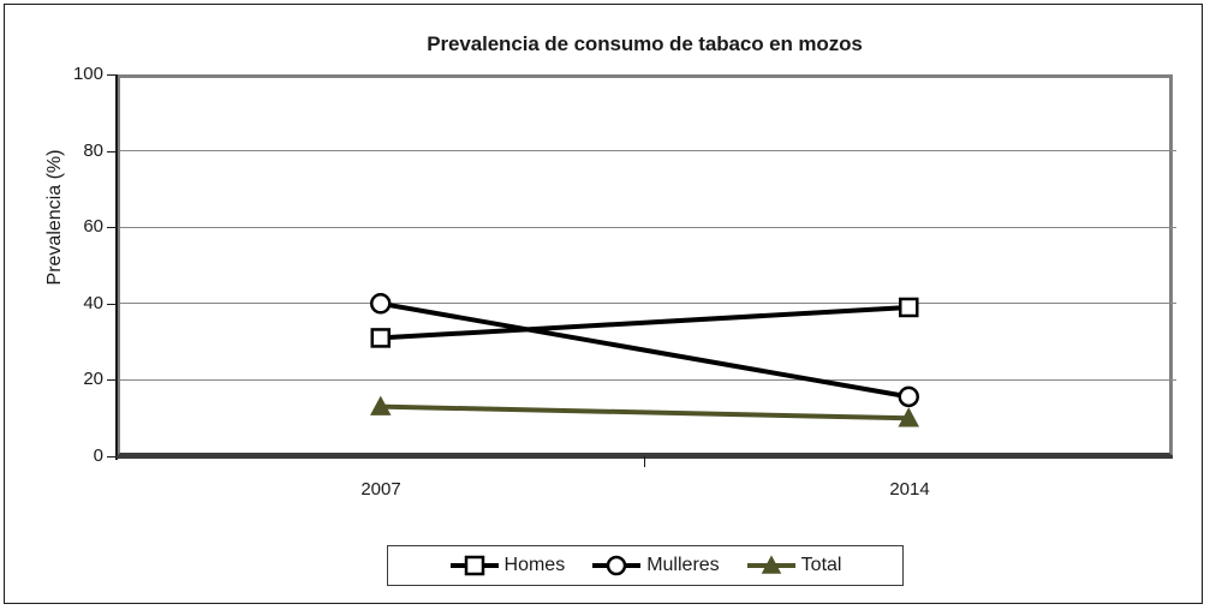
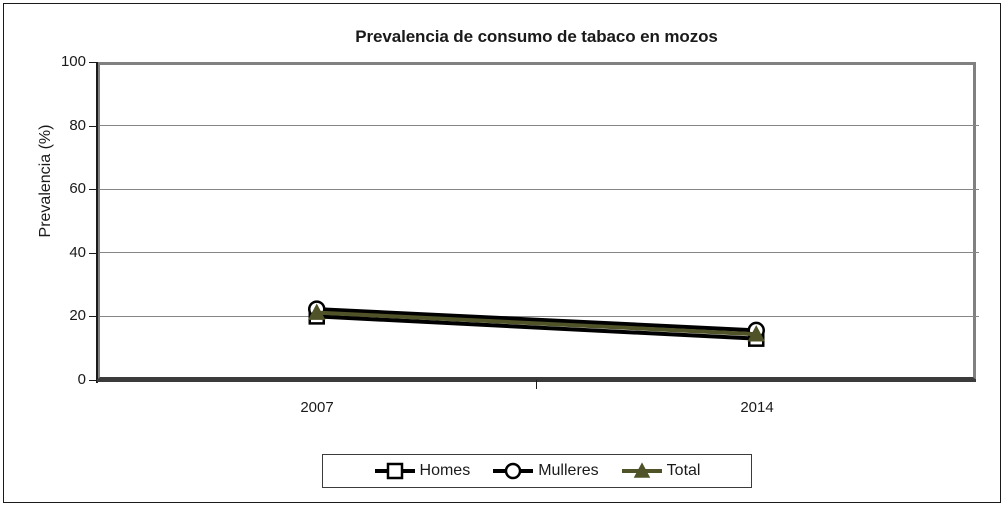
Homes/2007: 31 -> 20
Mulleres/2007: 40 -> 22
Total/2007: 13 -> 21
Homes/2014: 39 -> 13
Total/2014: 10 -> 14
